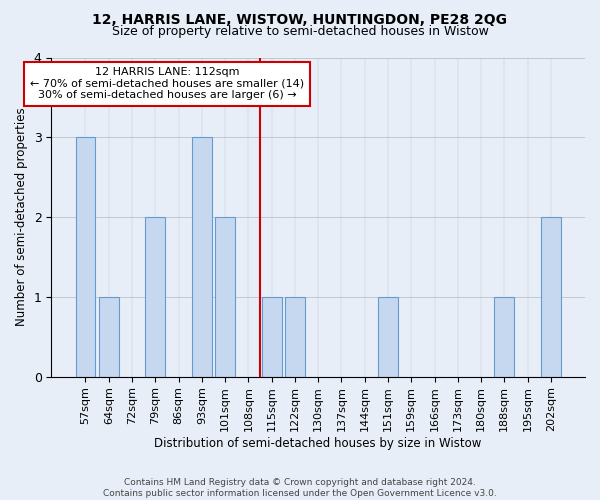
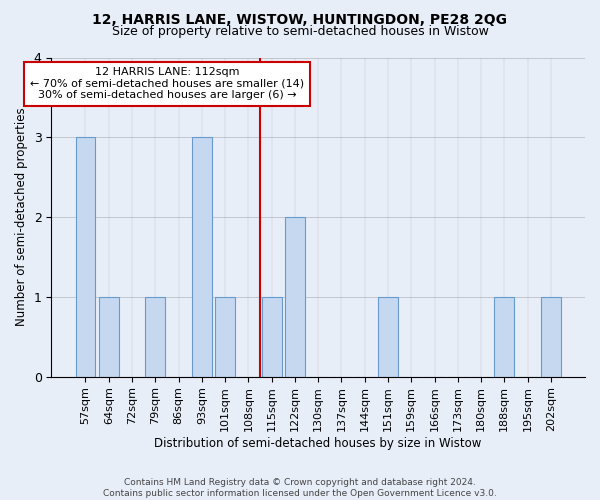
79sqm: 2 -> 1
101sqm: 2 -> 1
122sqm: 1 -> 2
202sqm: 2 -> 1
